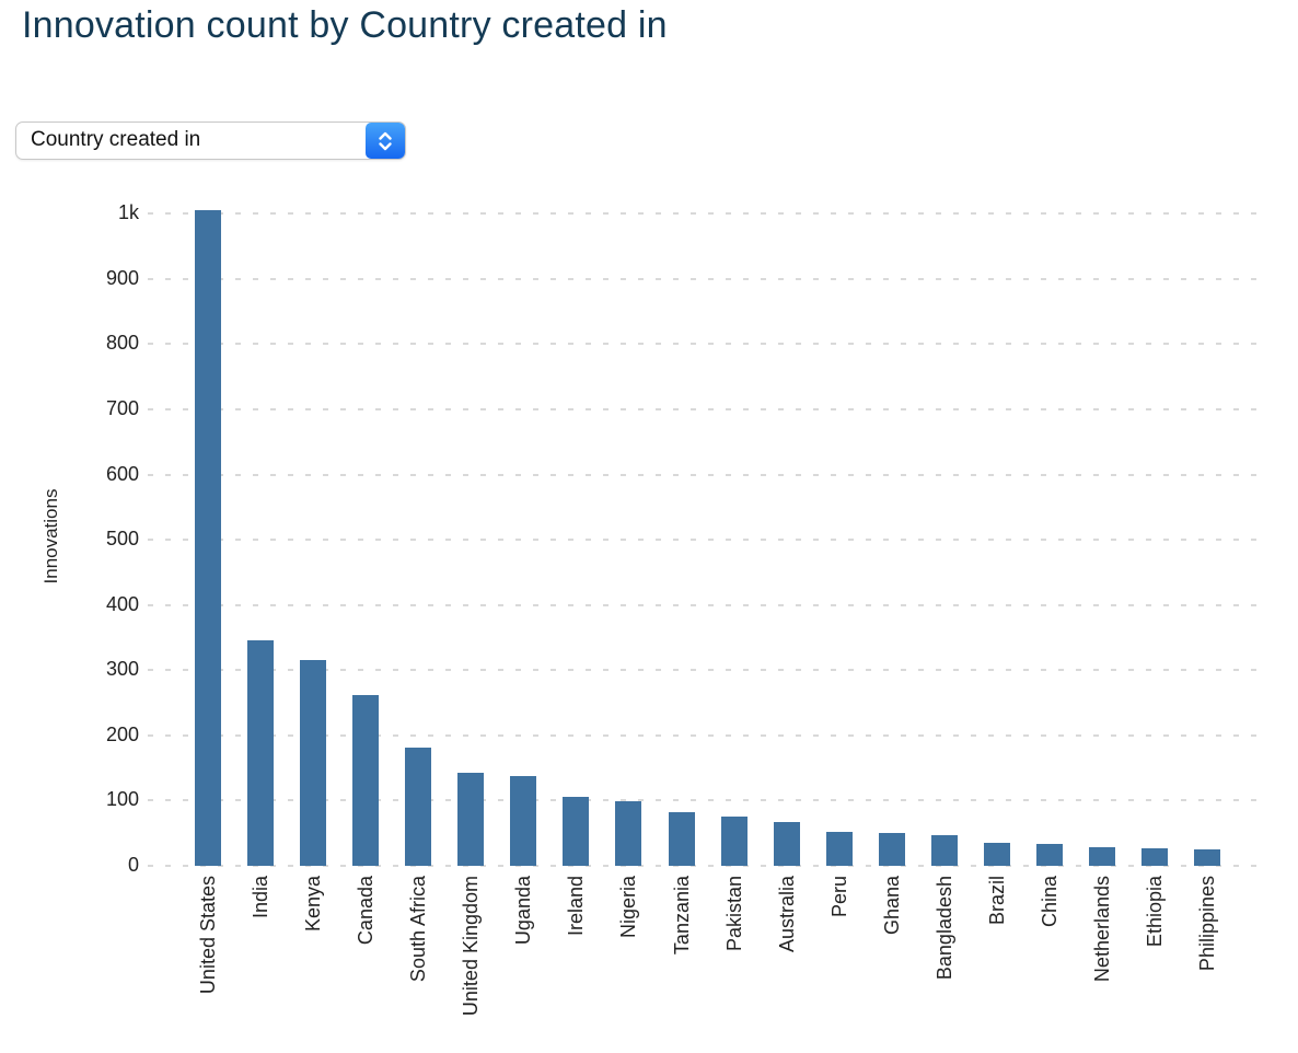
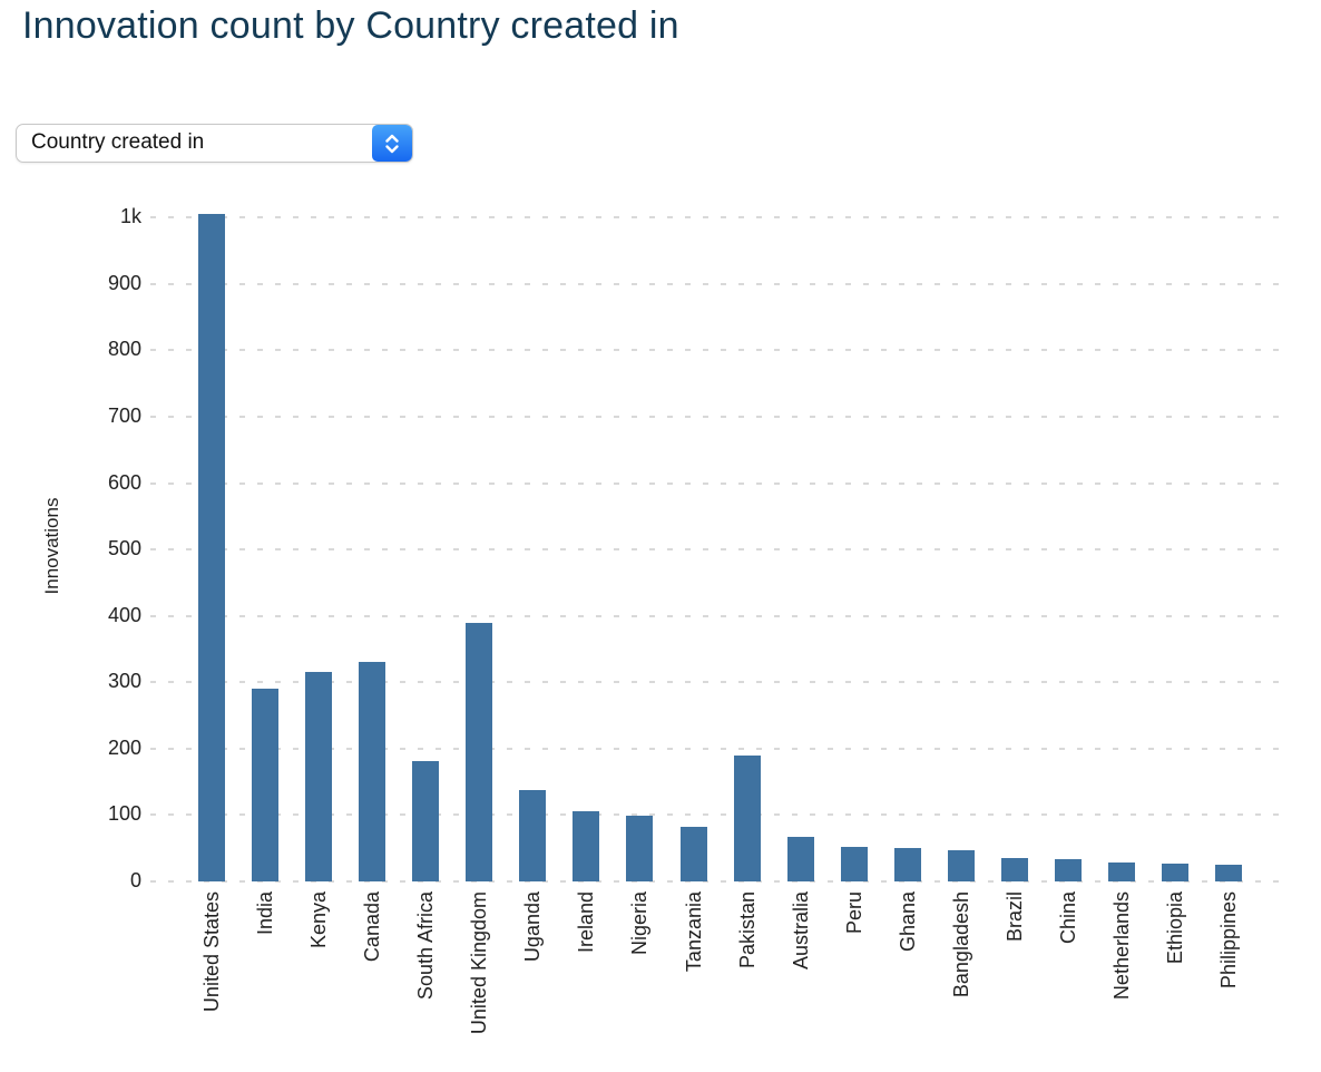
India: 340 -> 290
Canada: 260 -> 330
United Kingdom: 140 -> 390
Pakistan: 80 -> 190
